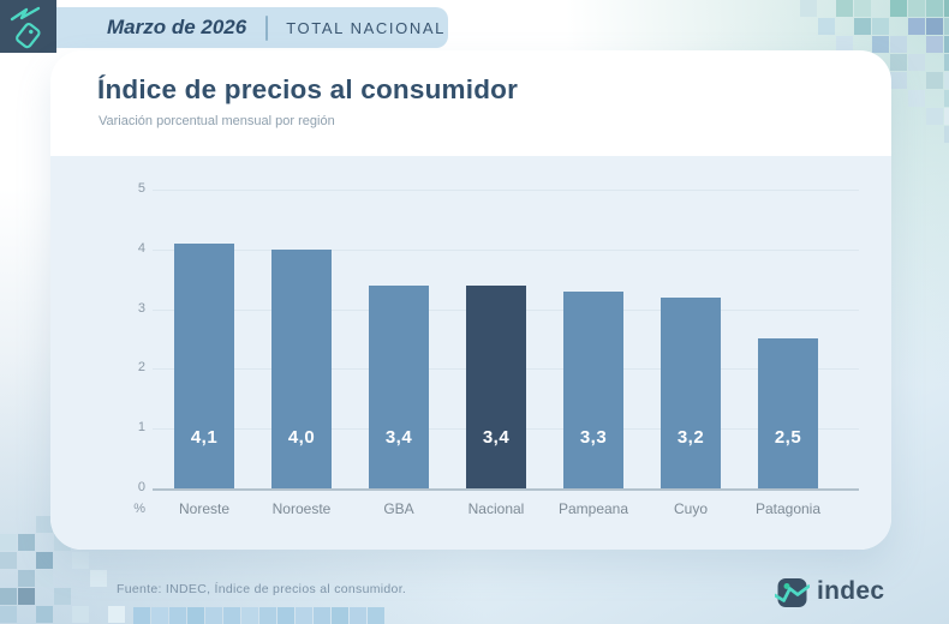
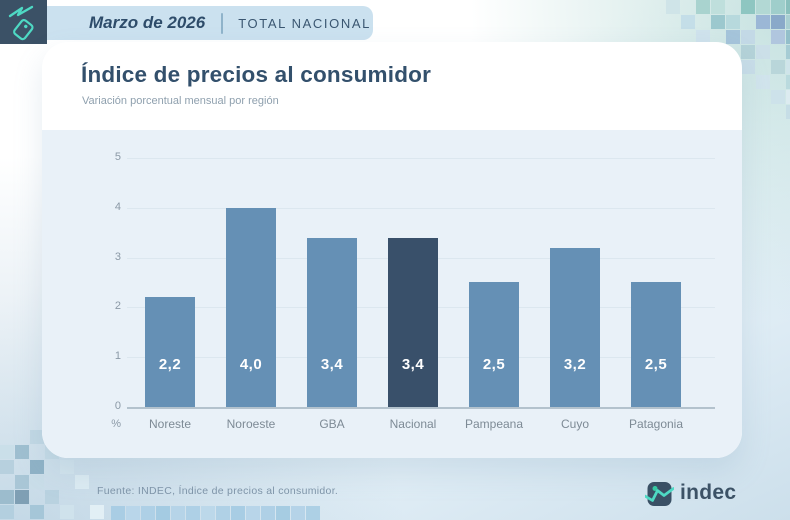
Noreste: 4,1 -> 2,2
Pampeana: 3,3 -> 2,5
